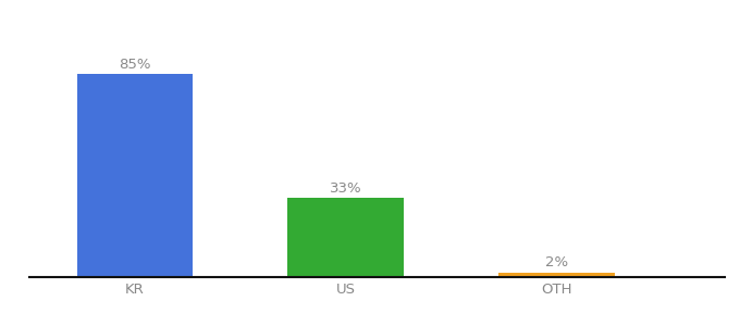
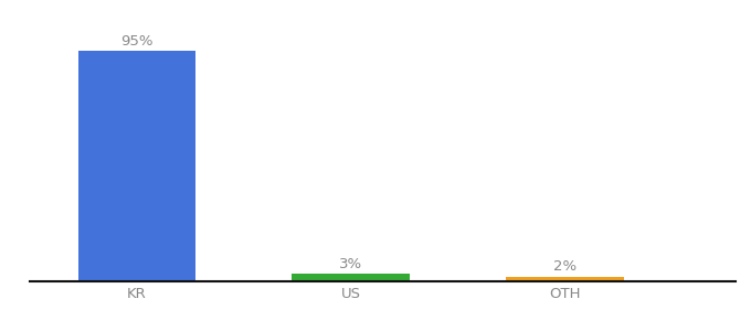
KR: 85% -> 95%
US: 33% -> 3%
